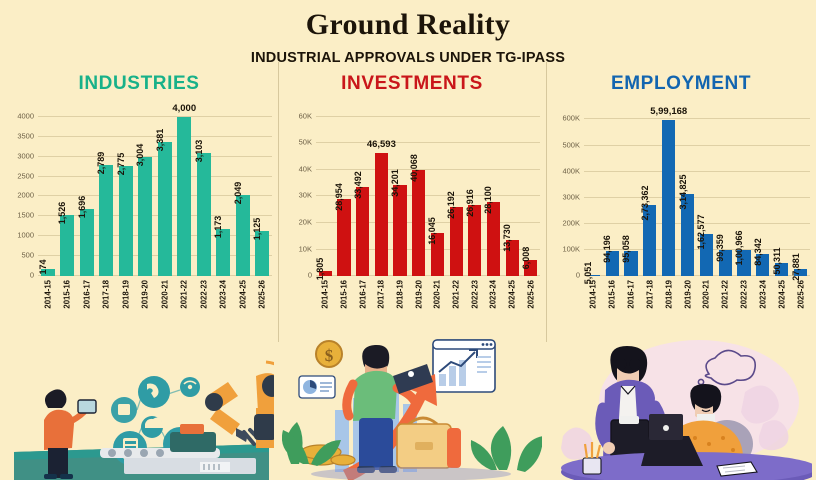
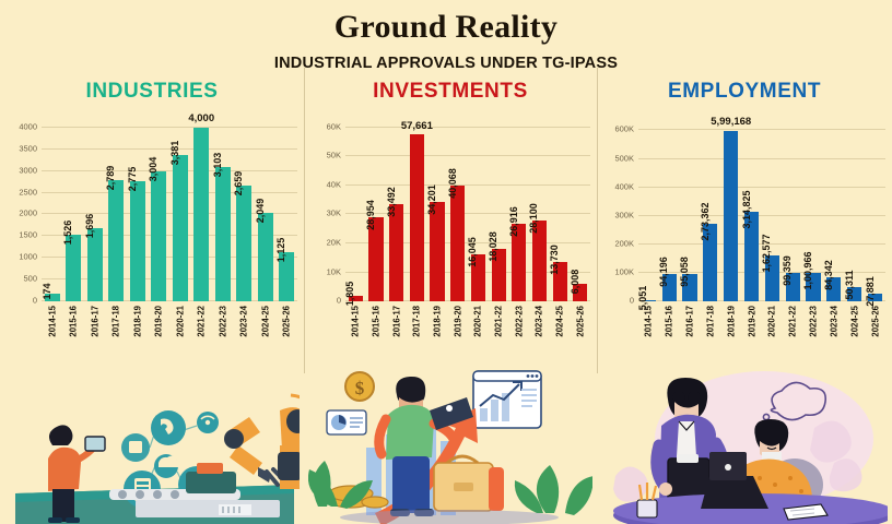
INDUSTRIES/2023-24: 1,173 -> 2,659
INVESTMENTS/2017-18: 46,593 -> 57,661
INVESTMENTS/2021-22: 26,192 -> 18,028
